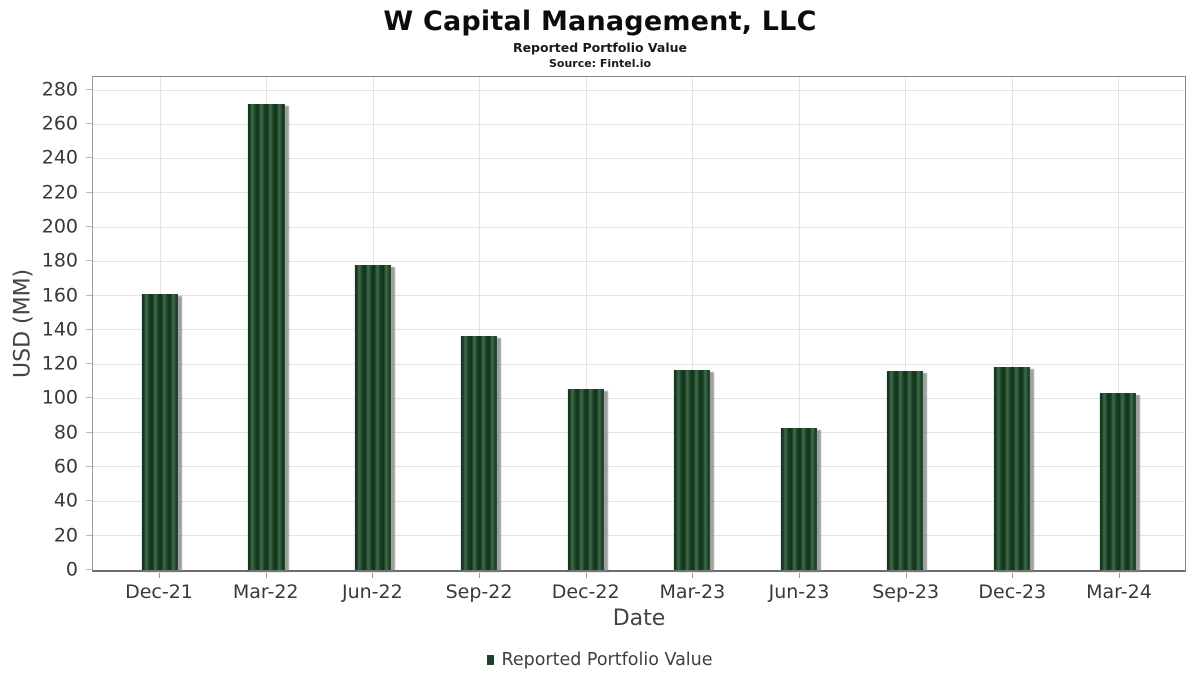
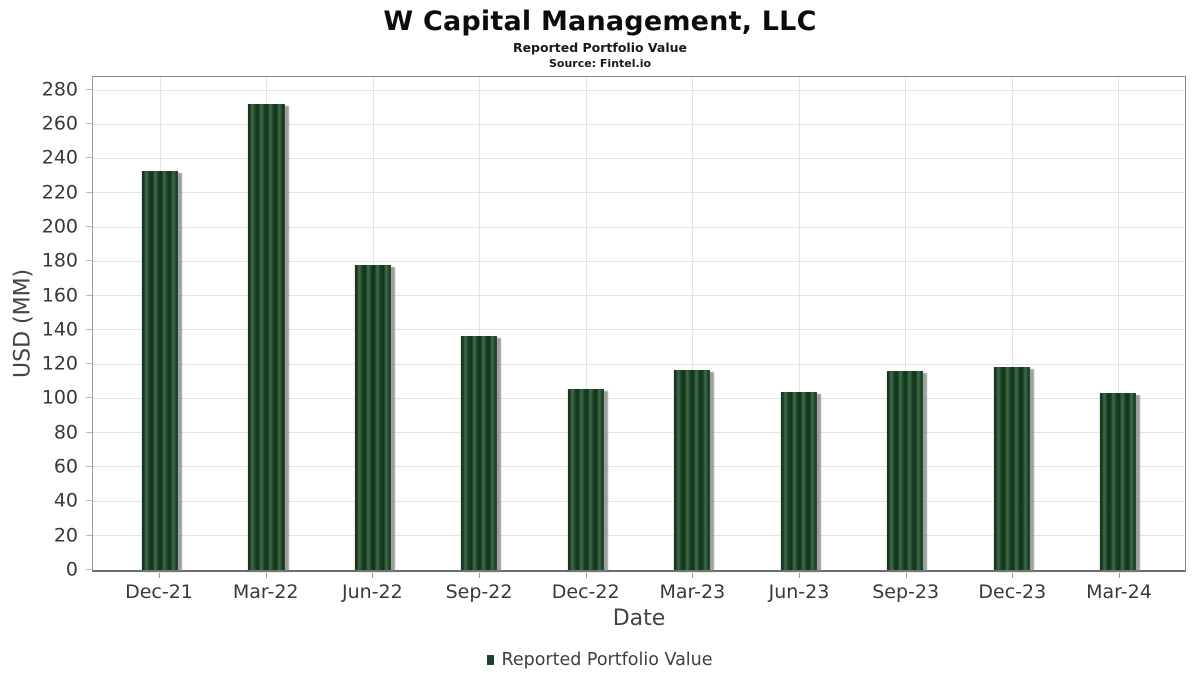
Dec-21: 161 -> 233
Jun-23: 83 -> 104
